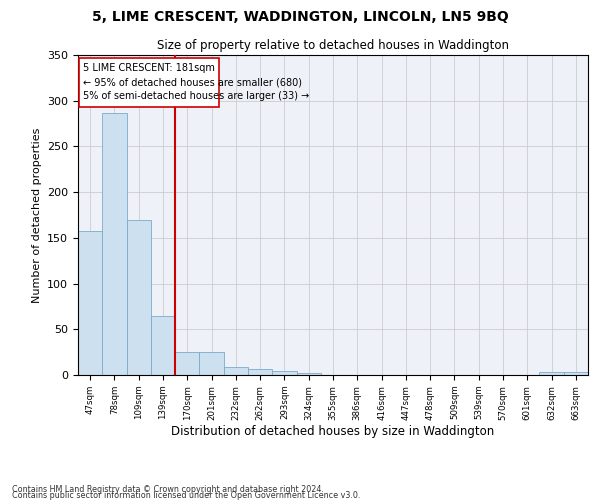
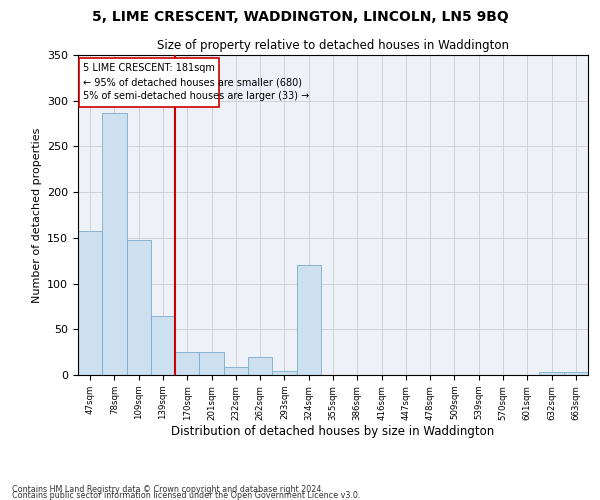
109sqm: 170 -> 148
262sqm: 7 -> 20
324sqm: 2 -> 120
